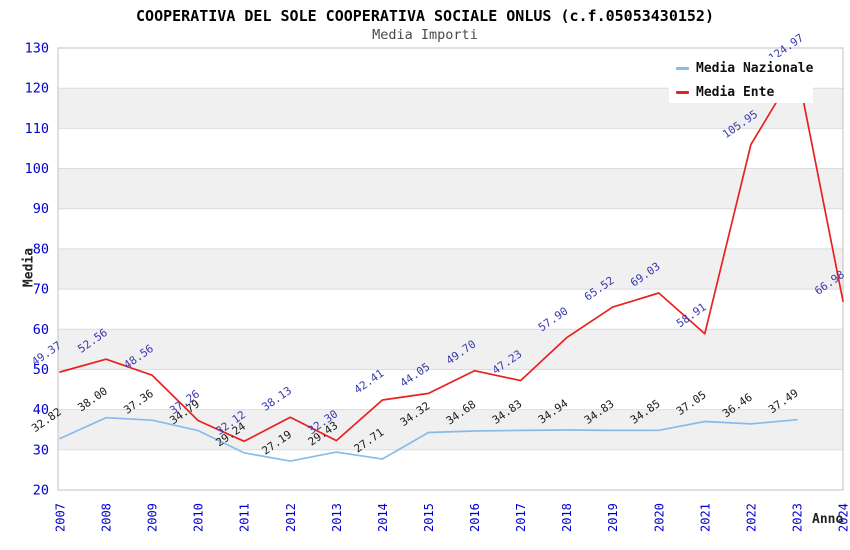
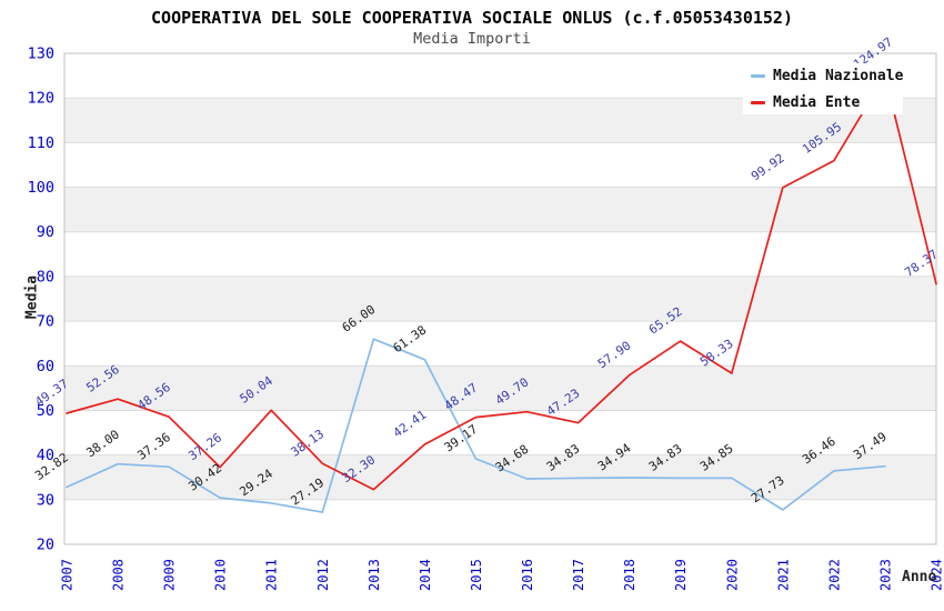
Media Nazionale/2010: 34.79 -> 30.42
Media Ente/2011: 32.12 -> 50.04
Media Nazionale/2013: 29.43 -> 66.00
Media Nazionale/2014: 27.71 -> 61.38
Media Nazionale/2015: 34.32 -> 39.17
Media Ente/2015: 44.05 -> 48.47
Media Ente/2020: 69.03 -> 58.33
Media Nazionale/2021: 37.05 -> 27.73
Media Ente/2021: 58.91 -> 99.92
Media Ente/2024: 66.98 -> 78.37
